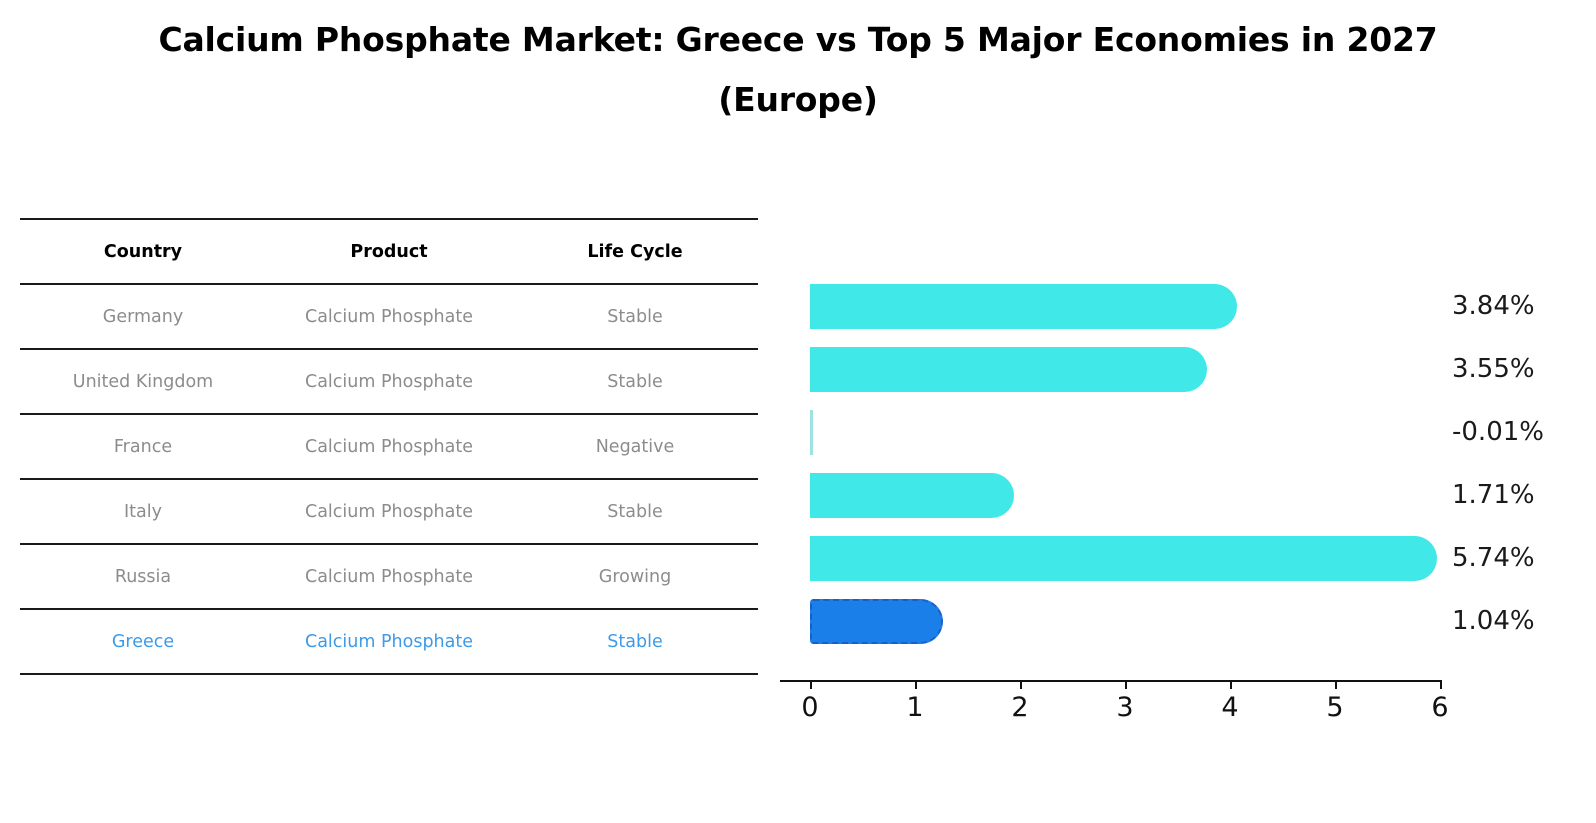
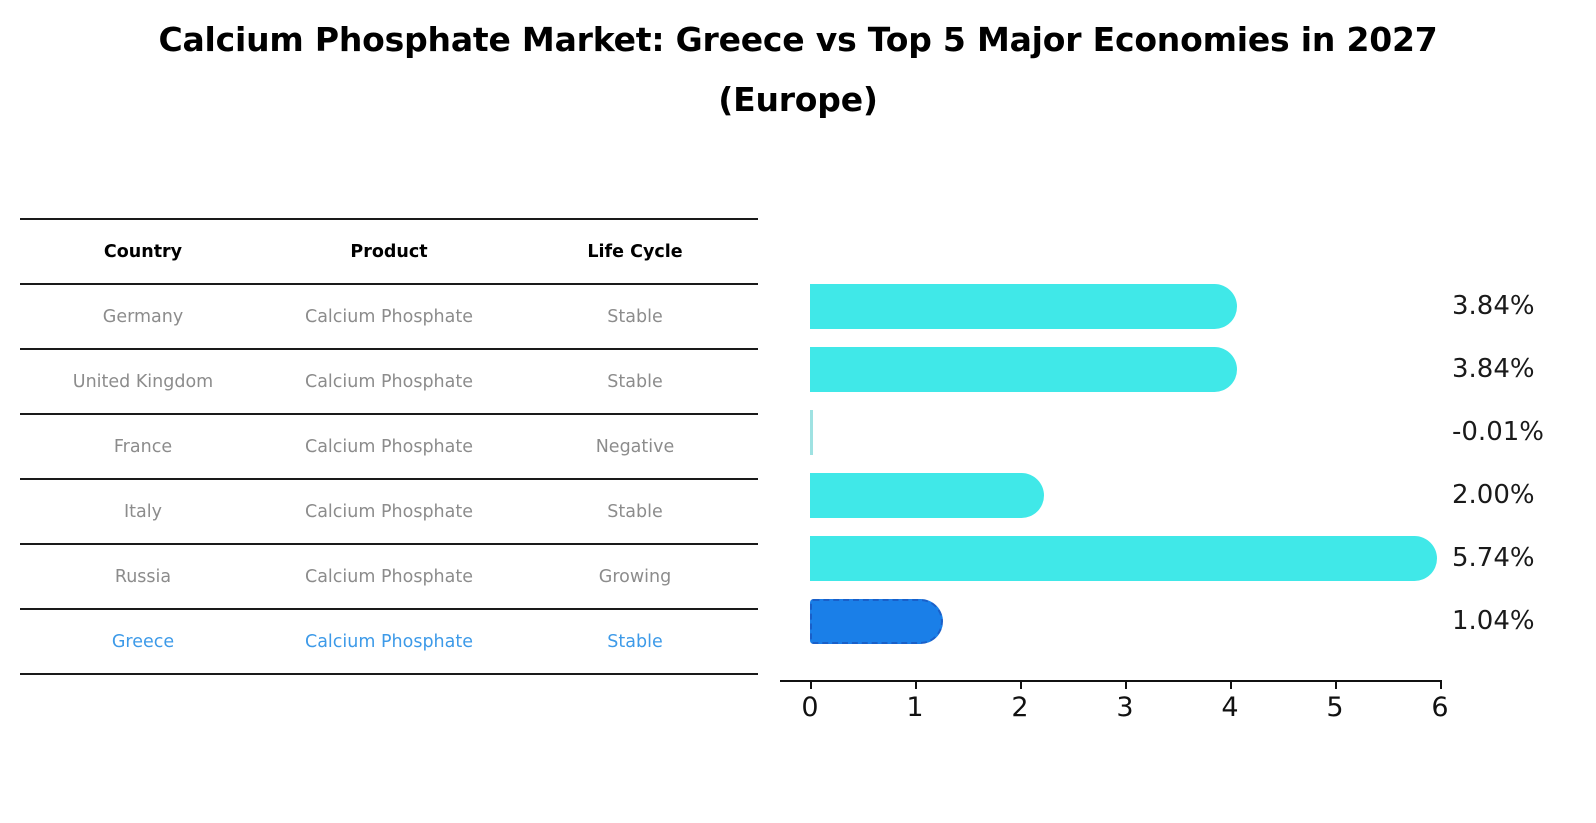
United Kingdom: 3.55% -> 3.84%
Italy: 1.71% -> 2.00%
